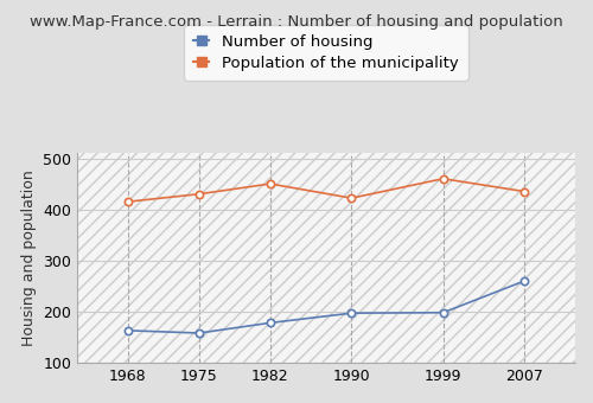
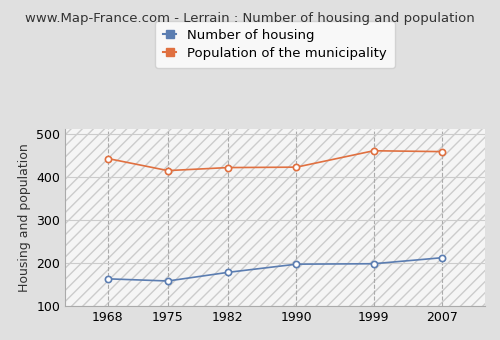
Population of the municipality/1968: 415 -> 442
Population of the municipality/1975: 430 -> 414
Population of the municipality/1982: 450 -> 421
Number of housing/2007: 260 -> 212
Population of the municipality/2007: 435 -> 458
